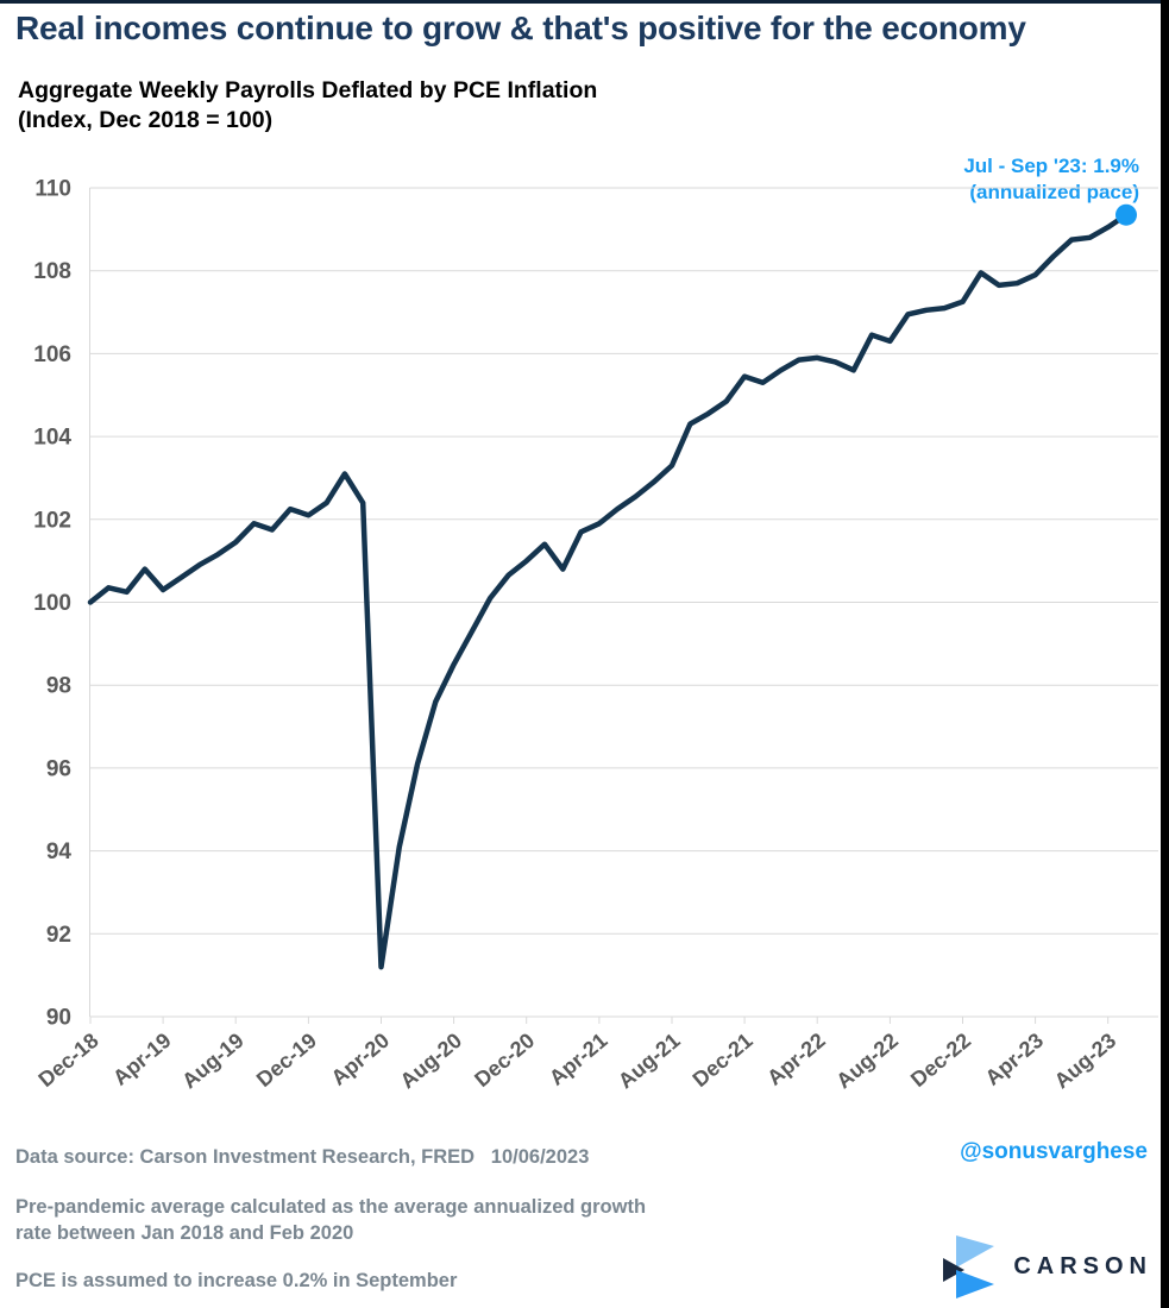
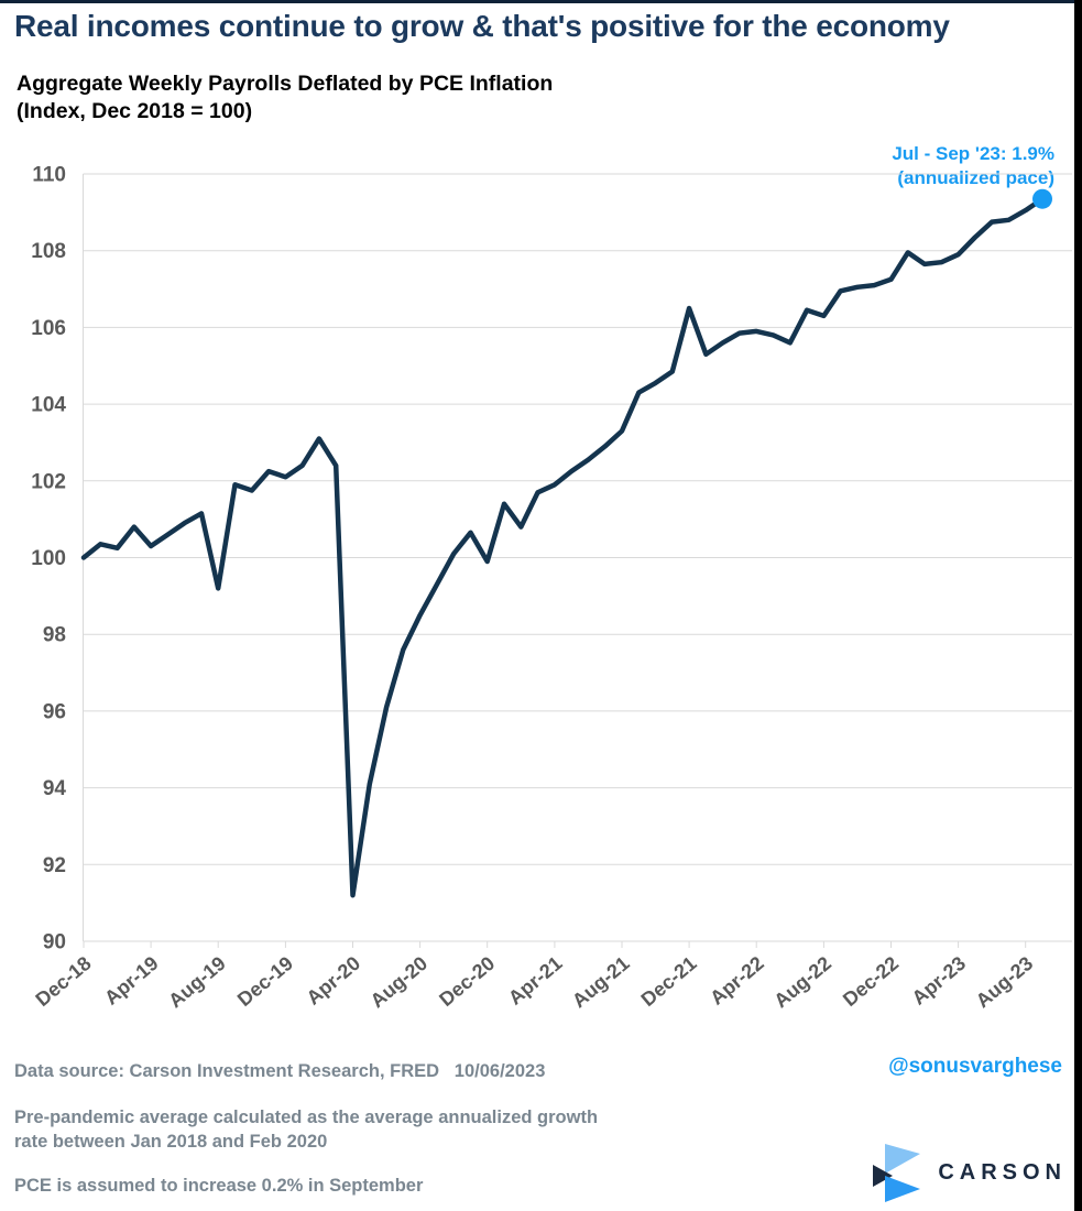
Aug-19: 101.5 -> 99.2
Dec-20: 101.0 -> 99.9
Dec-21: 105.5 -> 106.5
